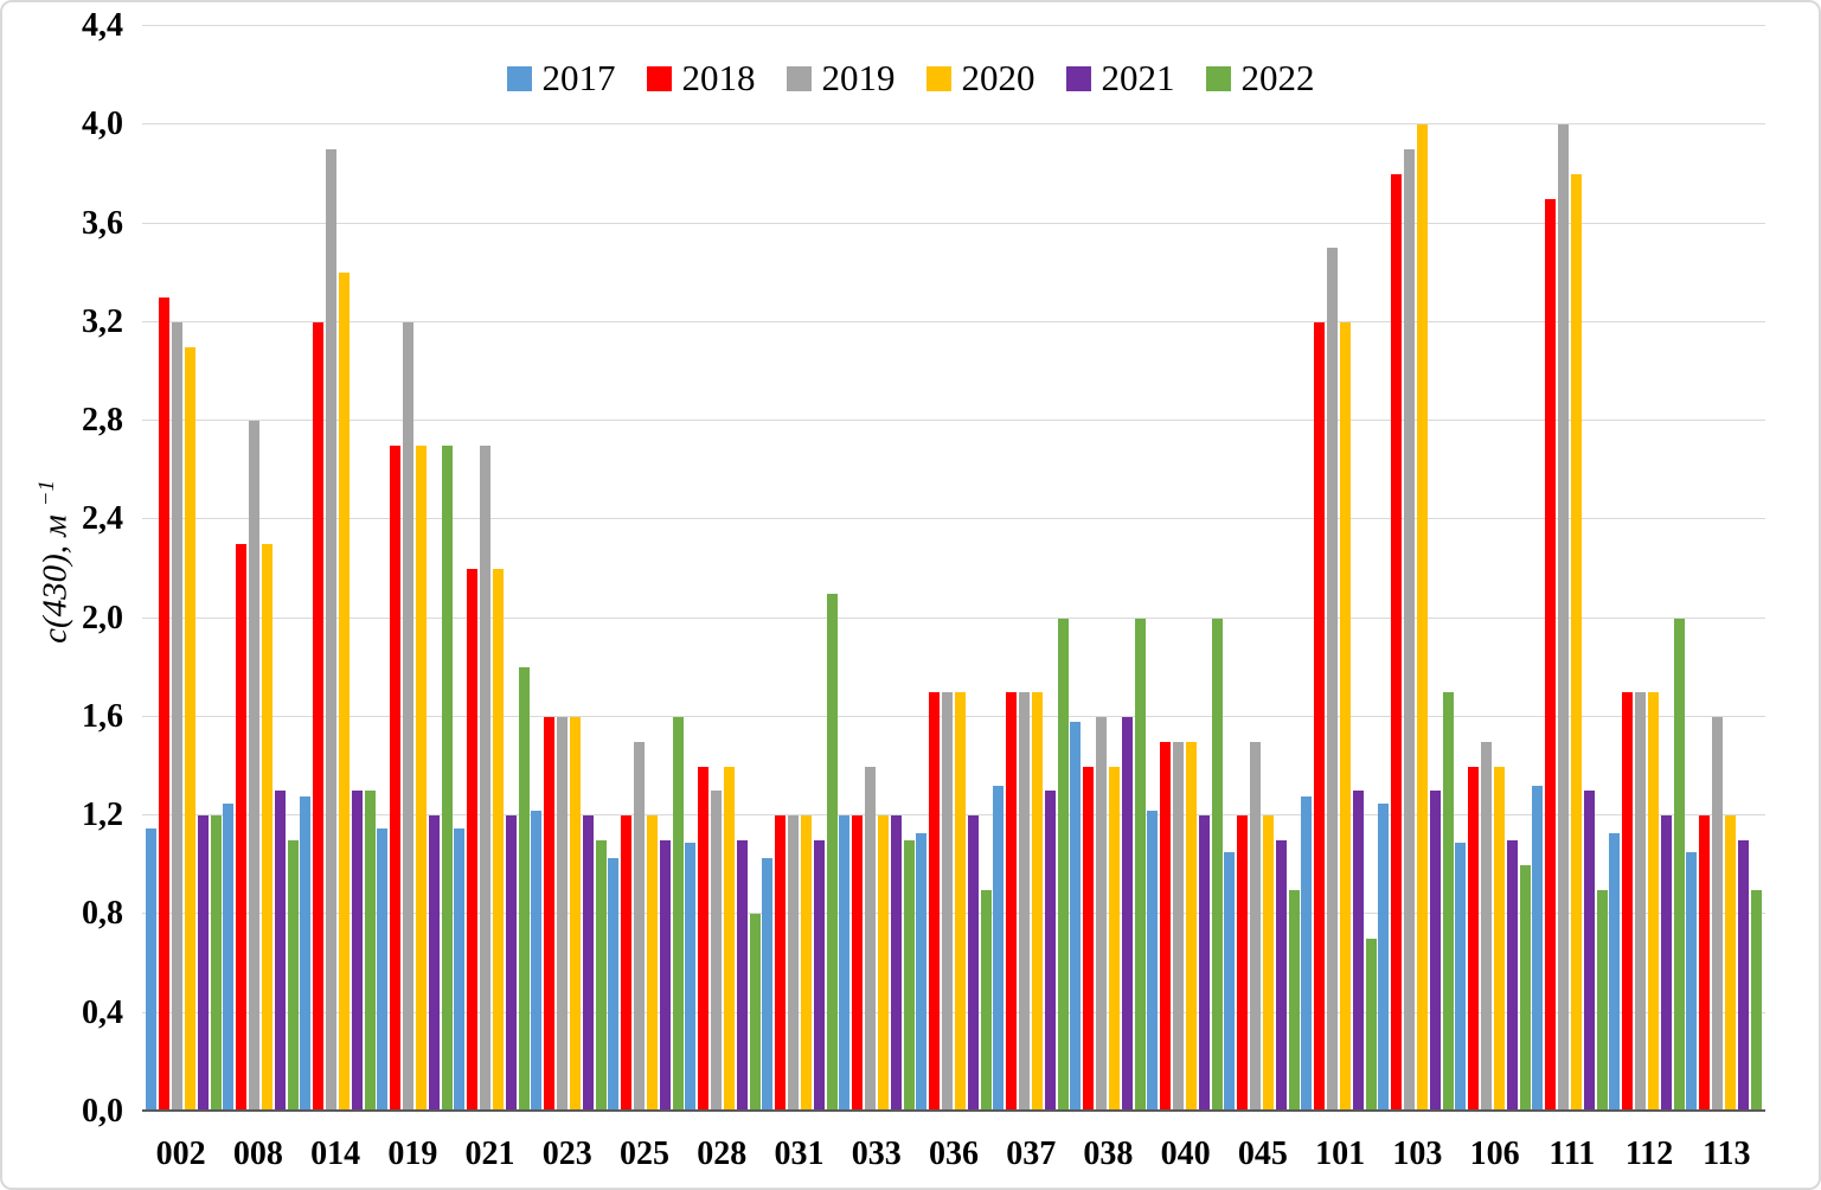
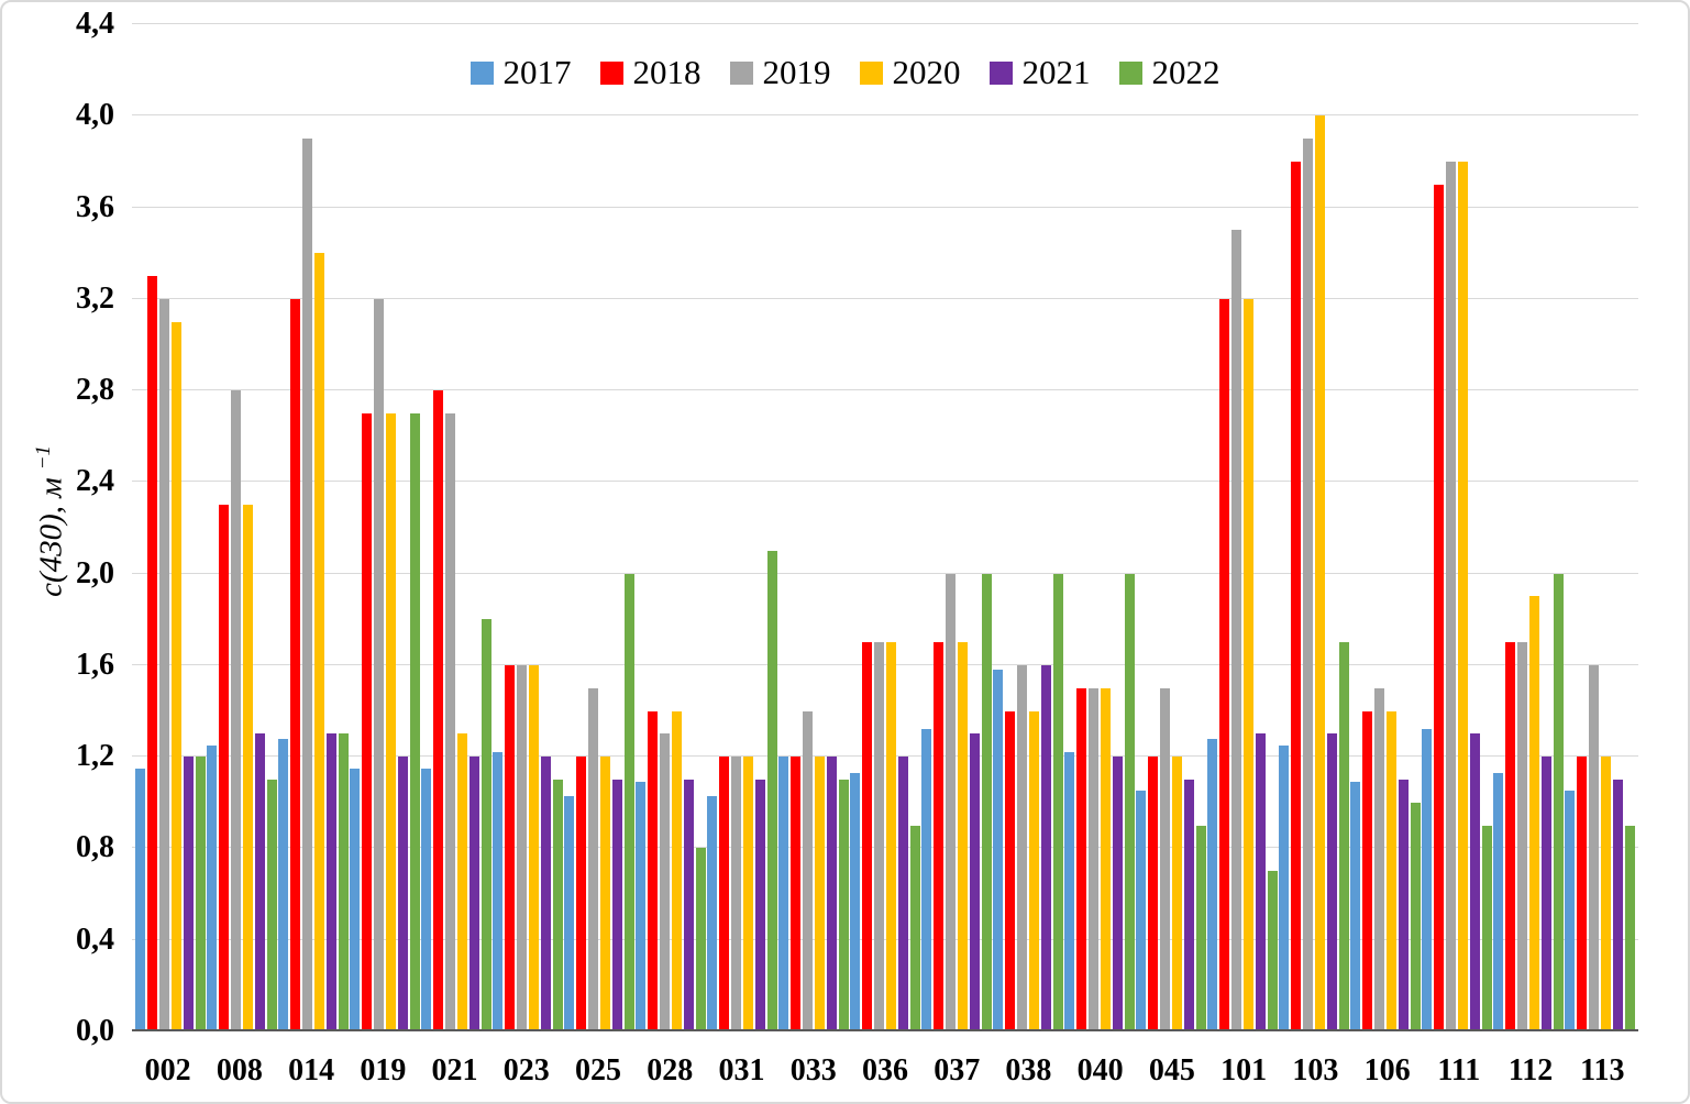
2018/021: 2,2 -> 2,8
2020/021: 2,2 -> 1,3
2022/025: 1,6 -> 2,0
2019/037: 1,7 -> 2,0
2019/111: 4,0 -> 3,8
2020/112: 1,7 -> 1,9
